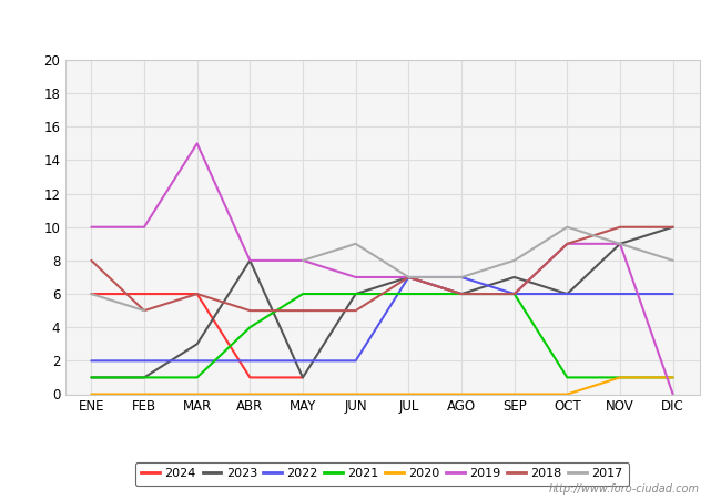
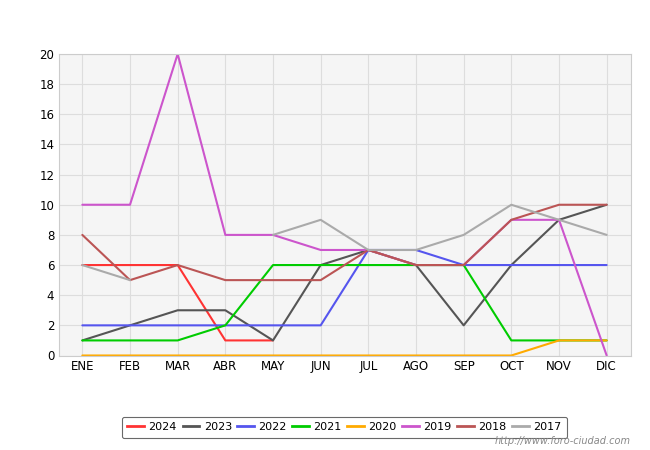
2023/FEB: 1 -> 2
2019/MAR: 15 -> 20
2023/ABR: 8 -> 3
2021/ABR: 4 -> 2
2023/SEP: 7 -> 2
